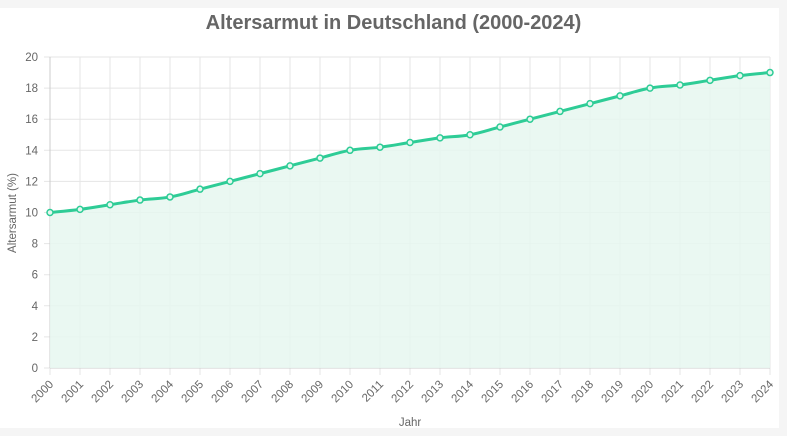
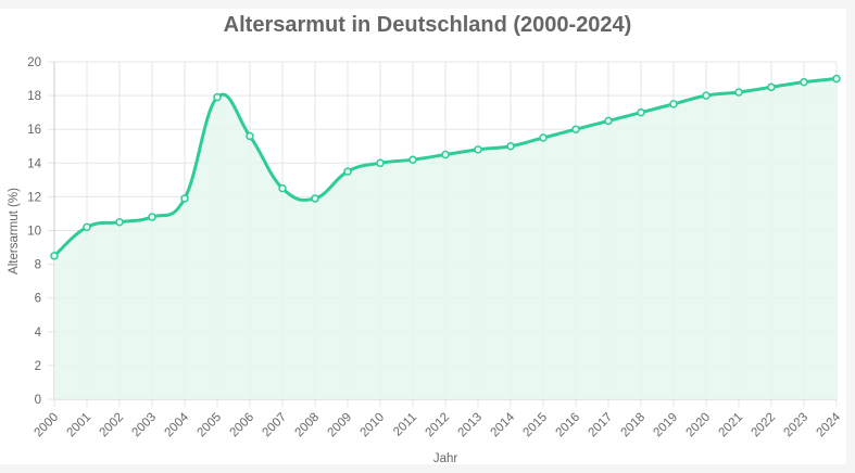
2000: 10.0 -> 8.5
2004: 11.0 -> 11.9
2005: 11.5 -> 17.9
2006: 12.0 -> 15.6
2008: 13.0 -> 11.9
